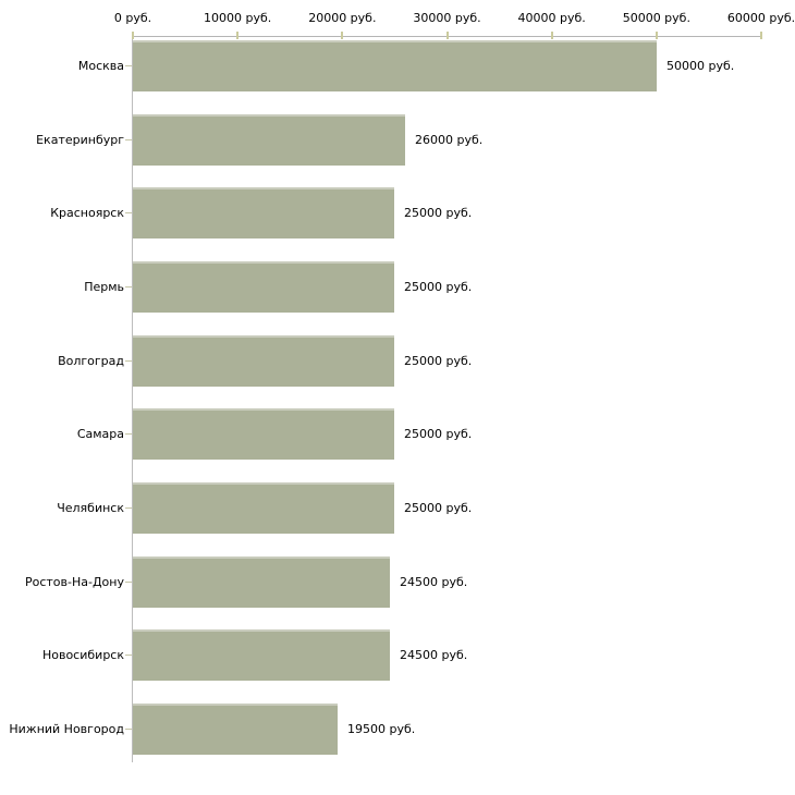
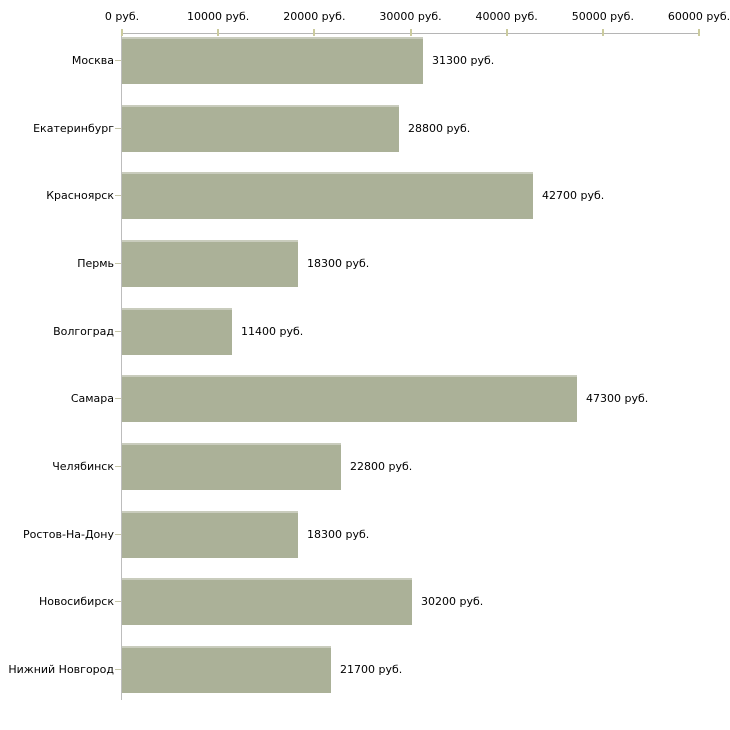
Москва: 50000 -> 31300
Екатеринбург: 26000 -> 28800
Красноярск: 25000 -> 42700
Пермь: 25000 -> 18300
Волгоград: 25000 -> 11400
Самара: 25000 -> 47300
Челябинск: 25000 -> 22800
Ростов-На-Дону: 24500 -> 18300
Новосибирск: 24500 -> 30200
Нижний Новгород: 19500 -> 21700
